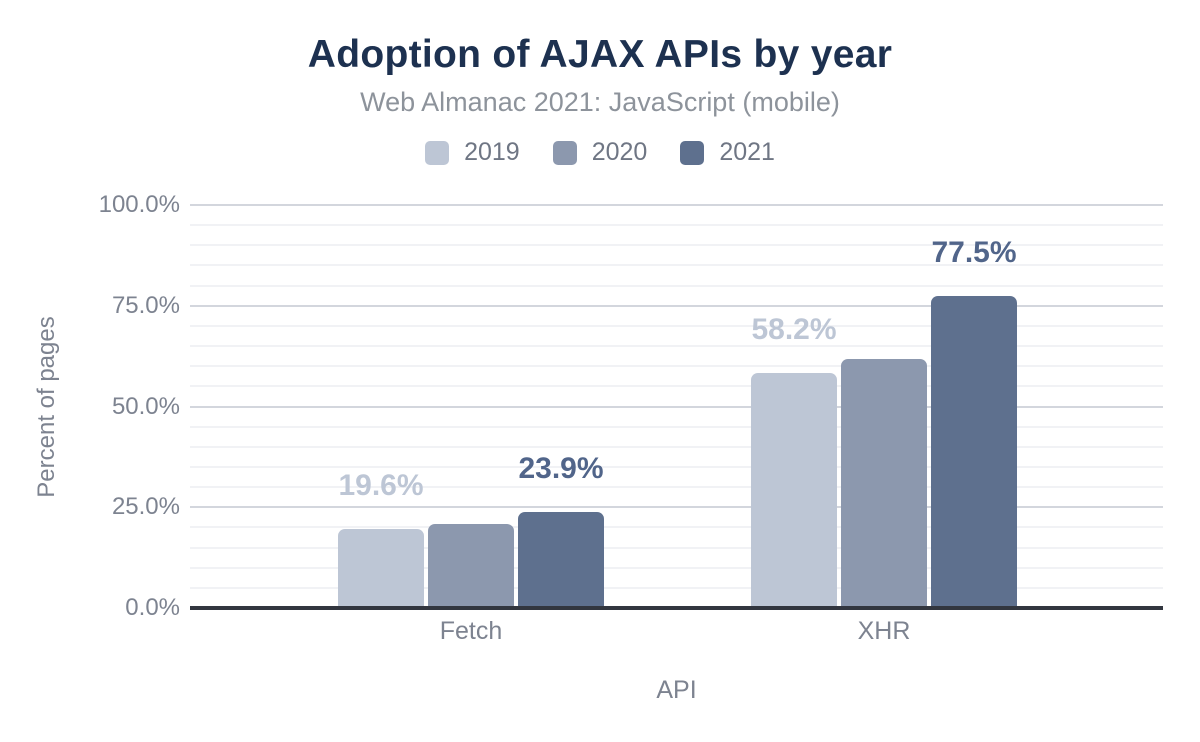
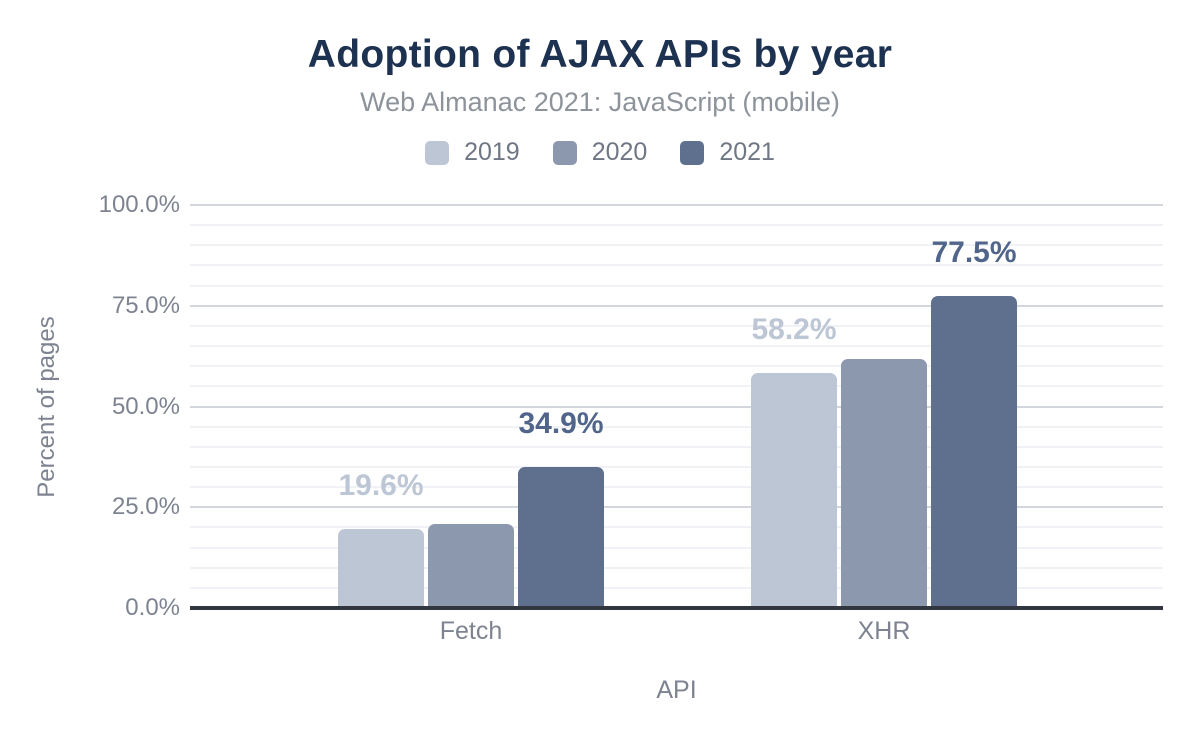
2021/Fetch: 23.9% -> 34.9%
